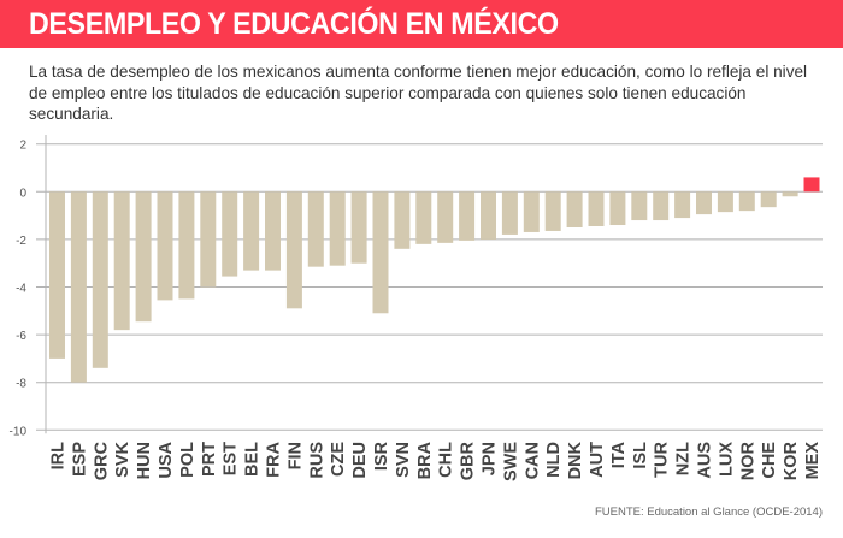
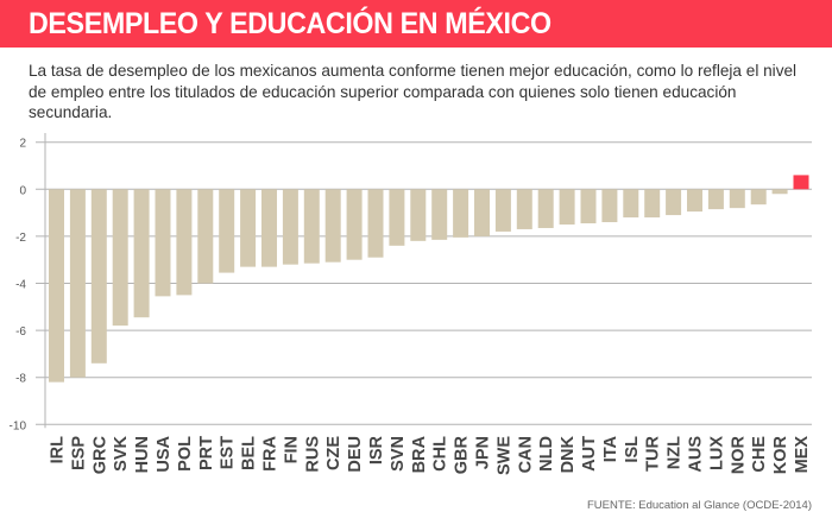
IRL: -7.0 -> -8.2
FIN: -4.9 -> -3.2
ISR: -5.1 -> -2.9
